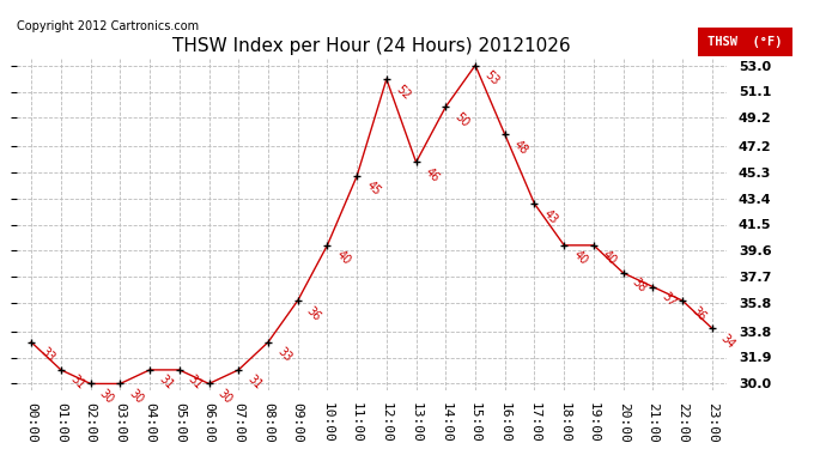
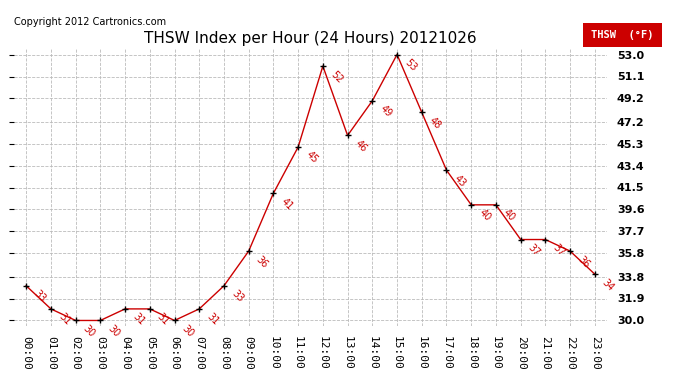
10:00: 40 -> 41
14:00: 50 -> 49
20:00: 38 -> 37
